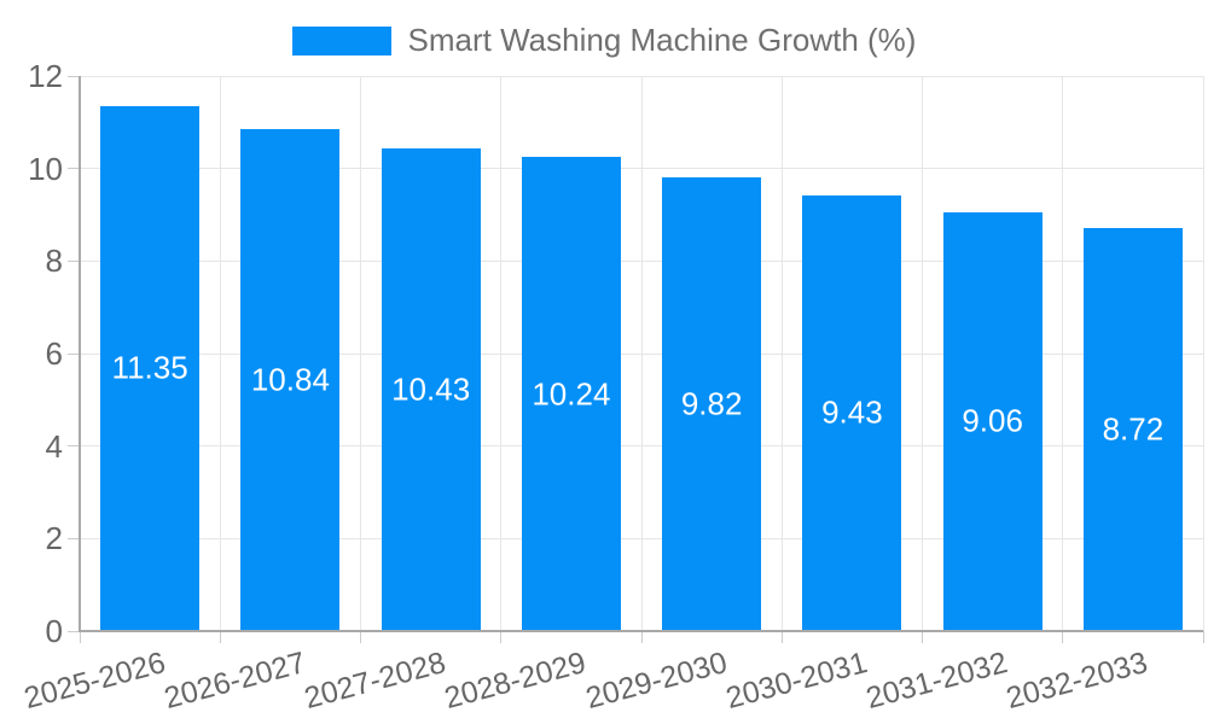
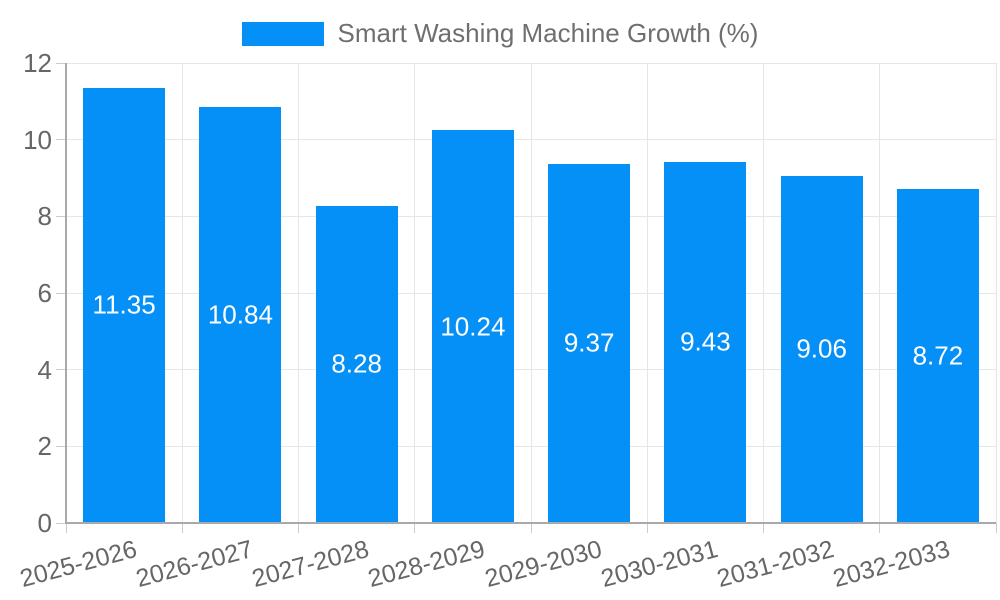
2027-2028: 10.43 -> 8.28
2029-2030: 9.82 -> 9.37
